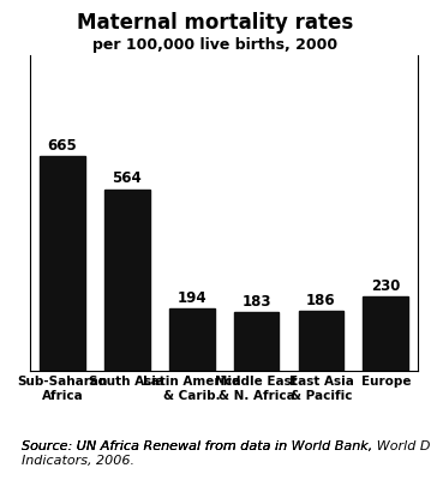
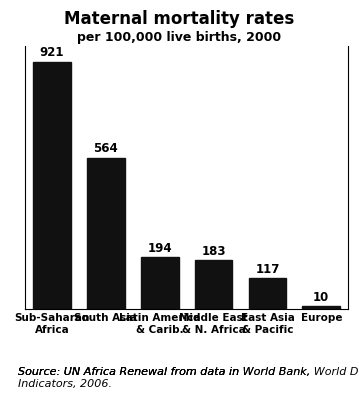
Sub-Saharan Africa: 665 -> 921
East Asia & Pacific: 186 -> 117
Europe: 230 -> 10
